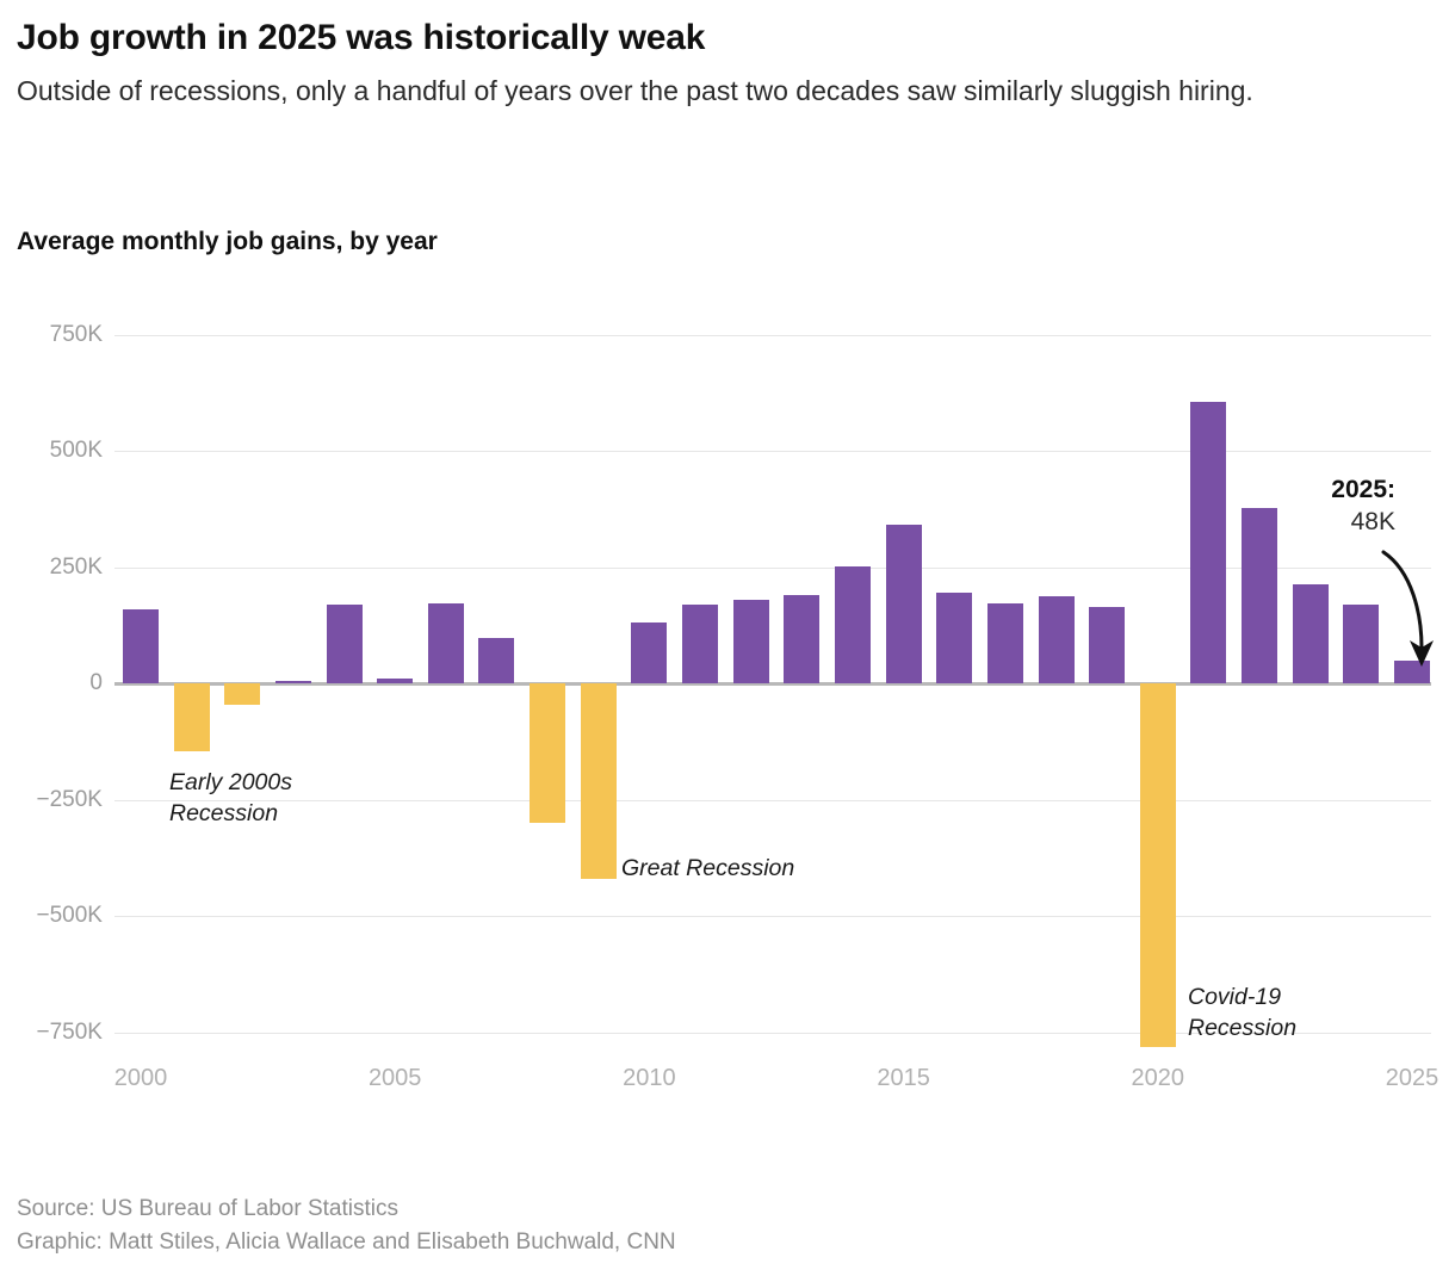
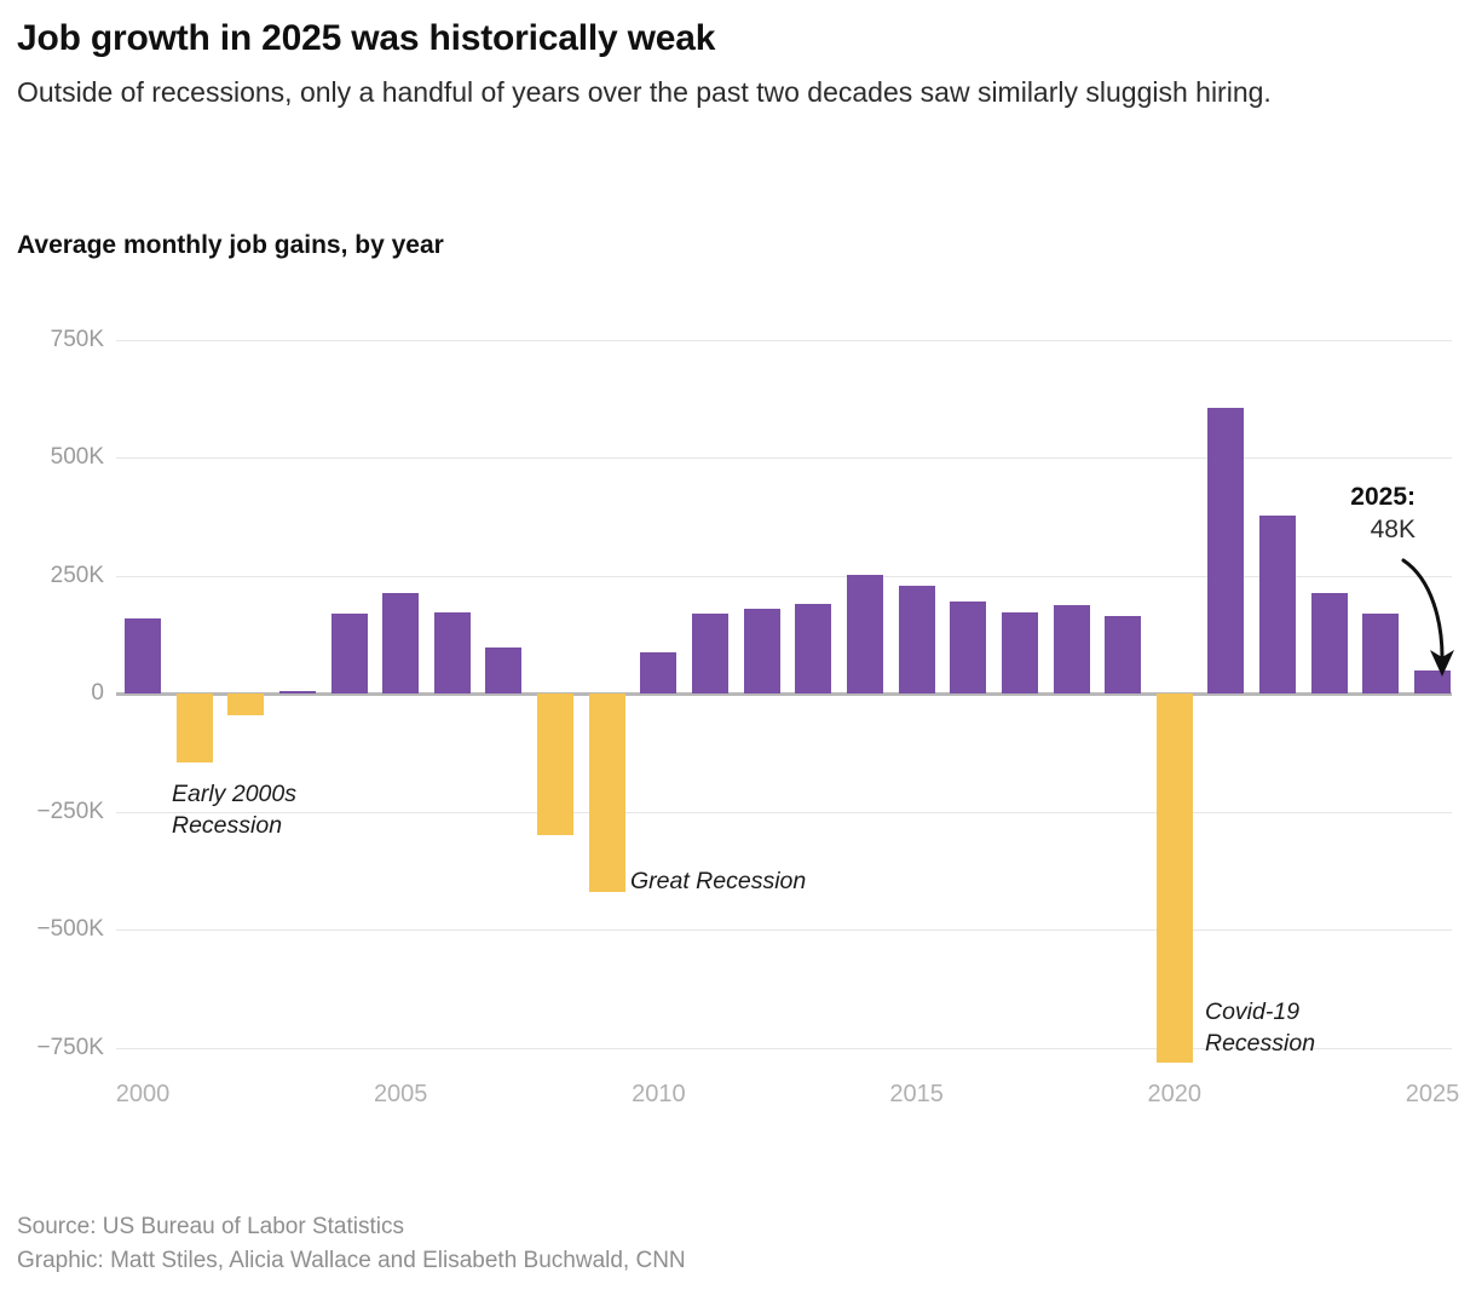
2005: 10K -> 210K
2010: 130K -> 90K
2015: 340K -> 230K
